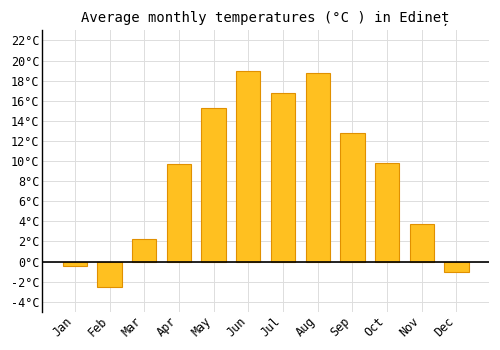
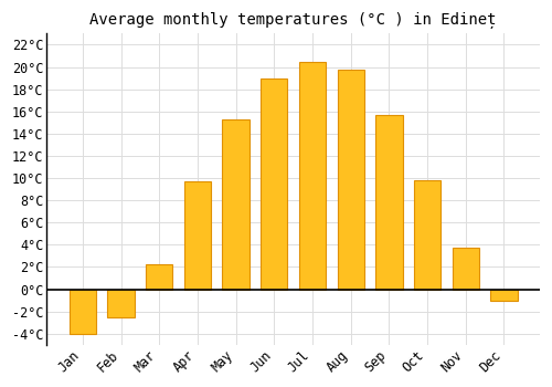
Jan: -0.4°C -> -4.0°C
Jul: 16.8°C -> 20.5°C
Aug: 18.8°C -> 19.8°C
Sep: 12.8°C -> 15.7°C
